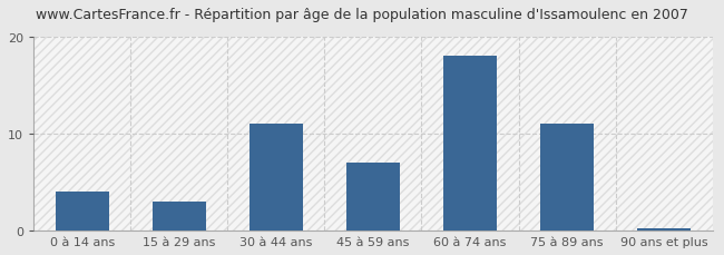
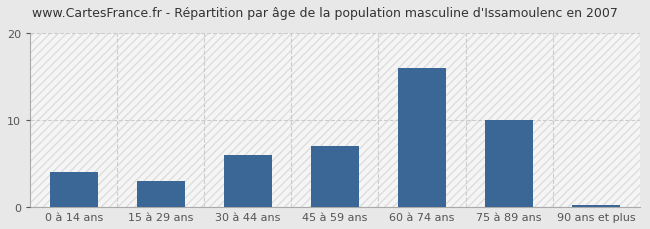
30 à 44 ans: 11.0 -> 6.0
60 à 74 ans: 18.0 -> 16.0
75 à 89 ans: 11.0 -> 10.0
